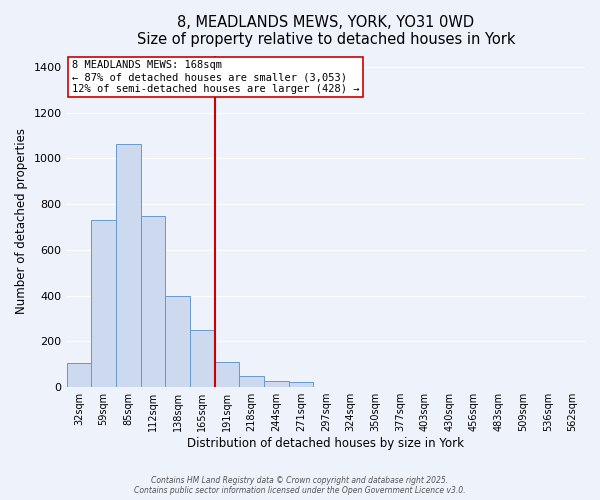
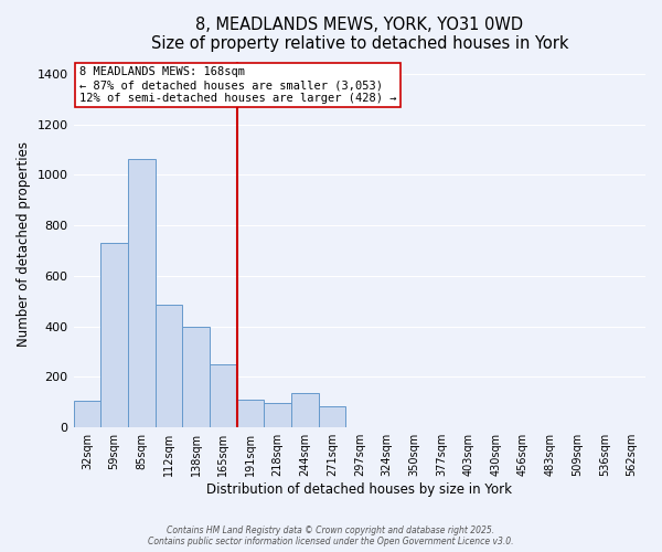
112sqm: 750 -> 485
218sqm: 50 -> 95
244sqm: 27 -> 135
271sqm: 22 -> 85
